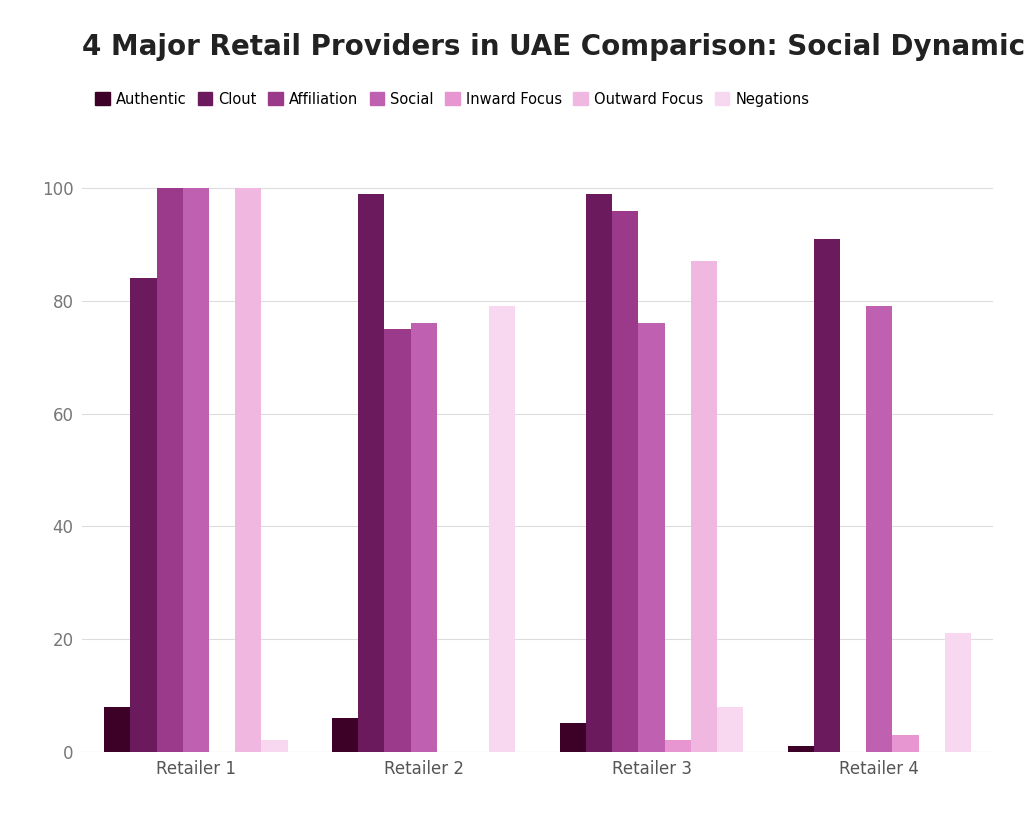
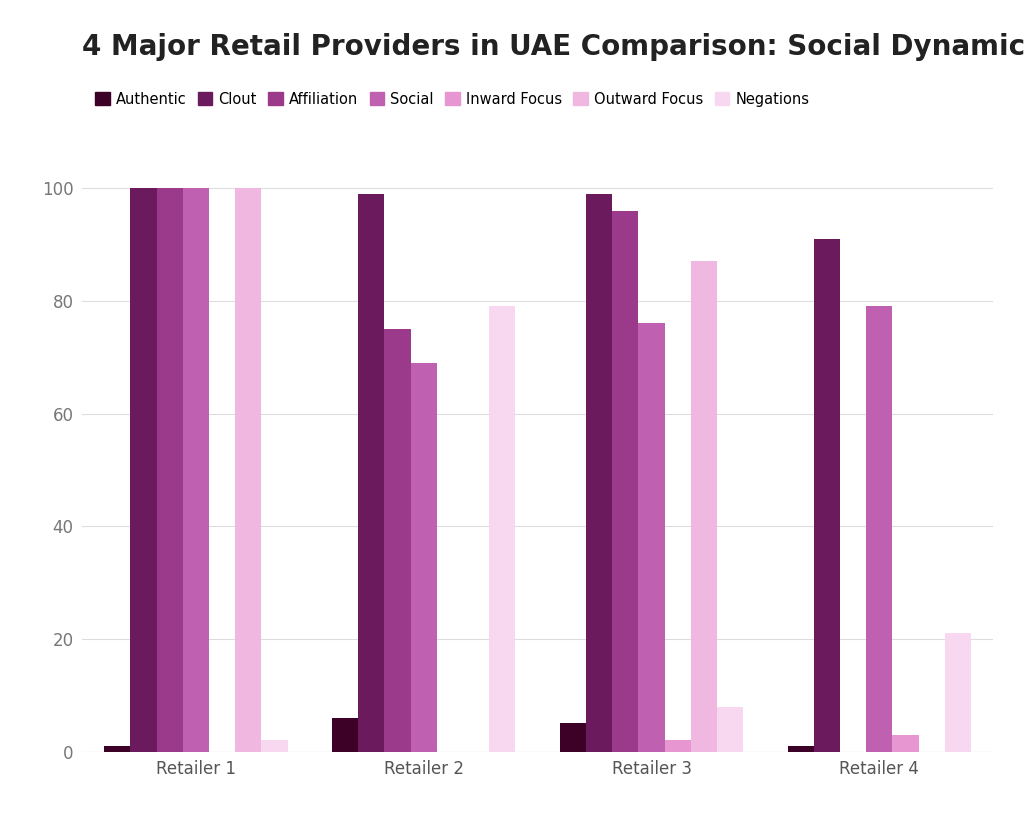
Authentic/Retailer 1: 8 -> 1
Clout/Retailer 1: 84 -> 100
Social/Retailer 2: 76 -> 69
